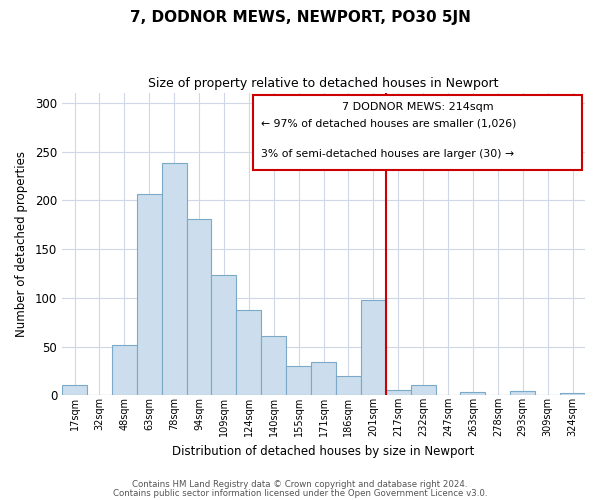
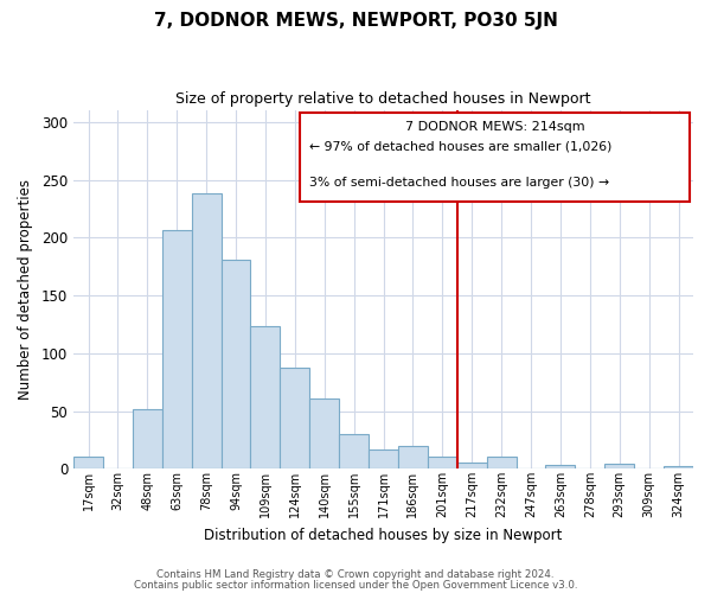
171sqm: 34 -> 17
201sqm: 98 -> 11
